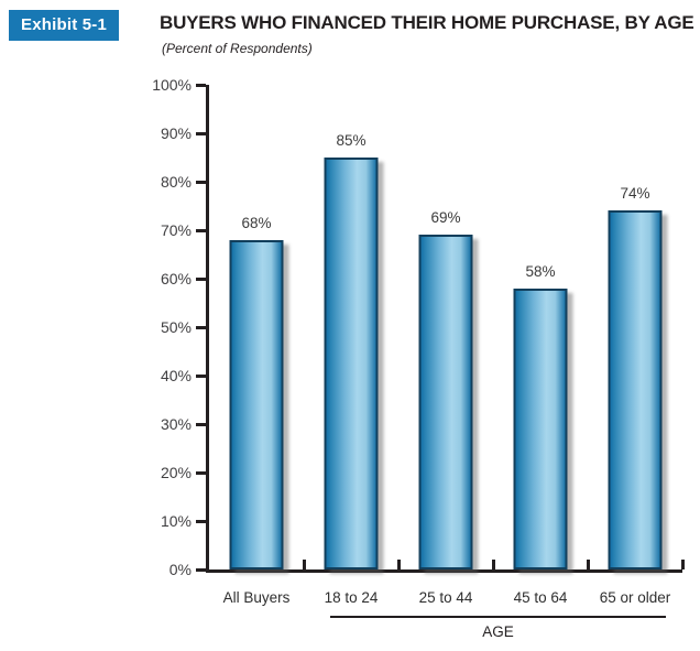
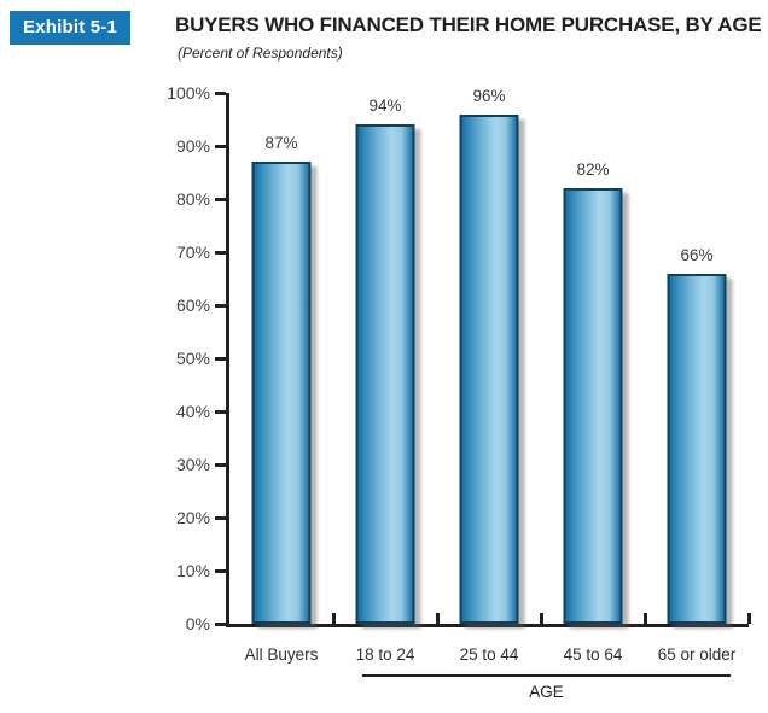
All Buyers: 68% -> 87%
18 to 24: 85% -> 94%
25 to 44: 69% -> 96%
45 to 64: 58% -> 82%
65 or older: 74% -> 66%
